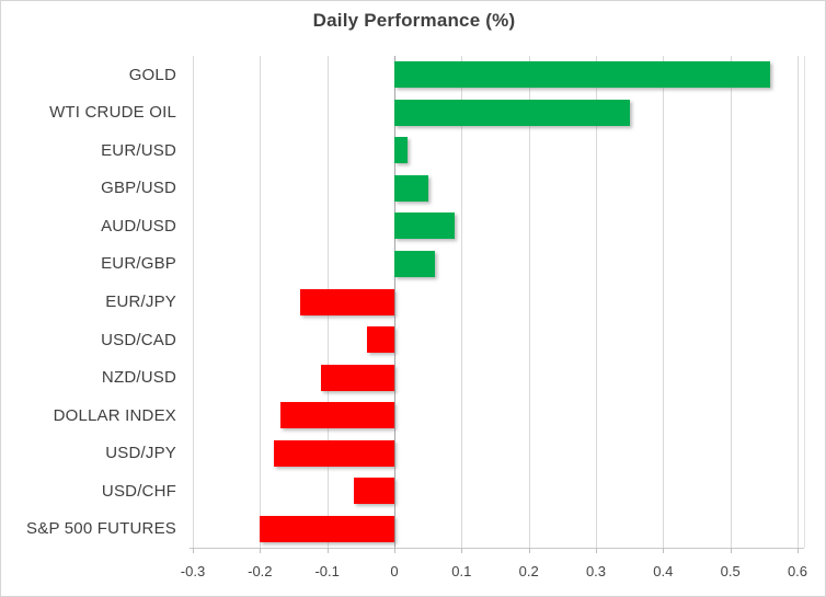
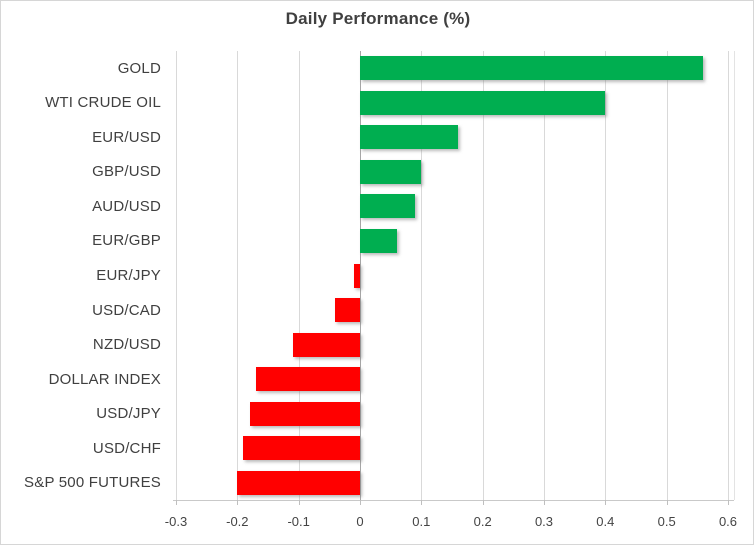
WTI CRUDE OIL: 0.35 -> 0.40
EUR/USD: 0.02 -> 0.16
GBP/USD: 0.05 -> 0.10
EUR/JPY: -0.14 -> -0.01
USD/CHF: -0.06 -> -0.19
